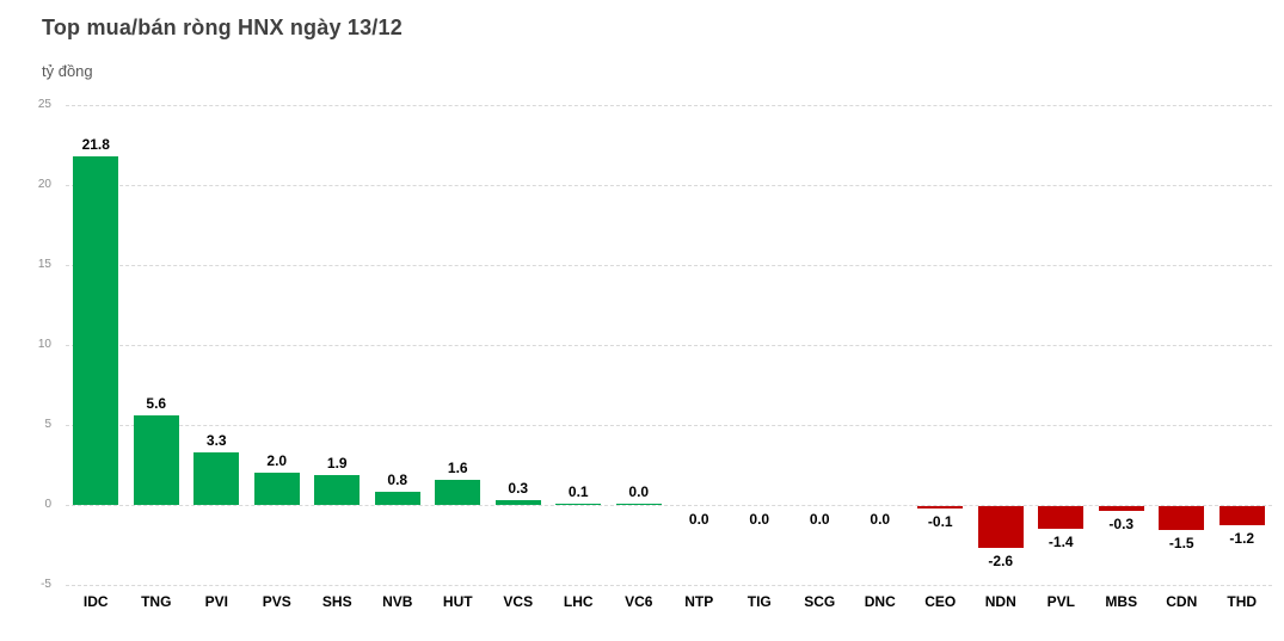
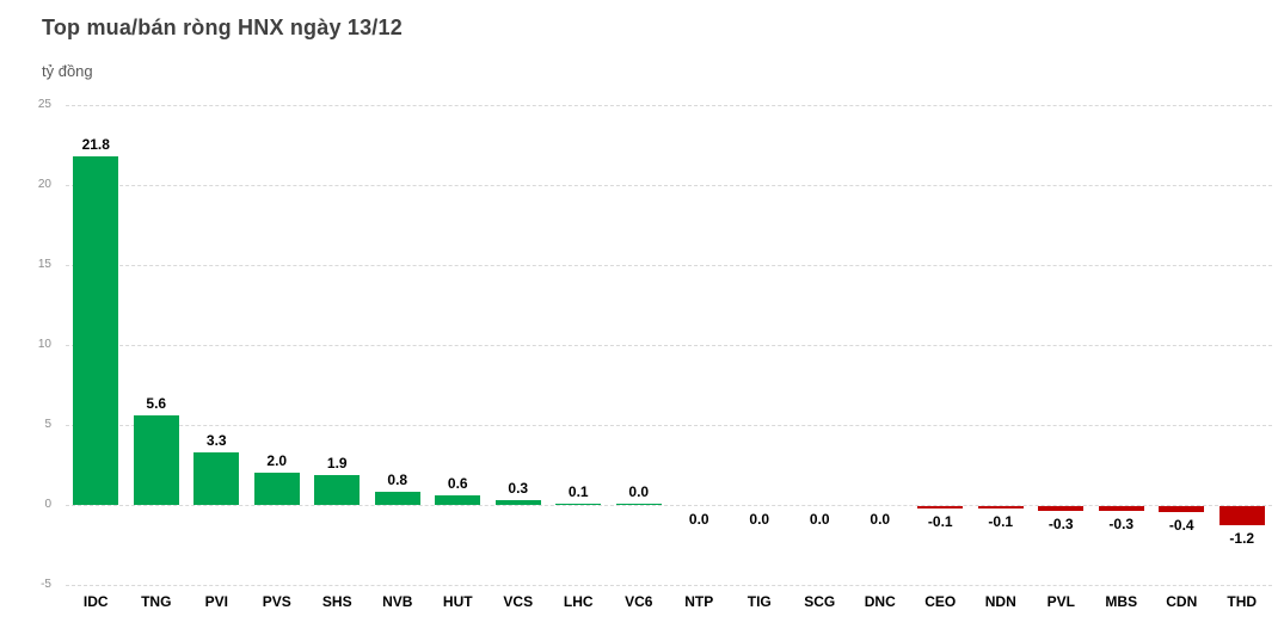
HUT: 1.6 -> 0.6
NDN: -2.6 -> -0.1
PVL: -1.4 -> -0.3
CDN: -1.5 -> -0.4
